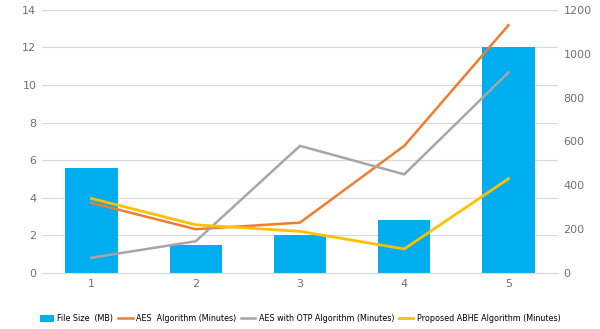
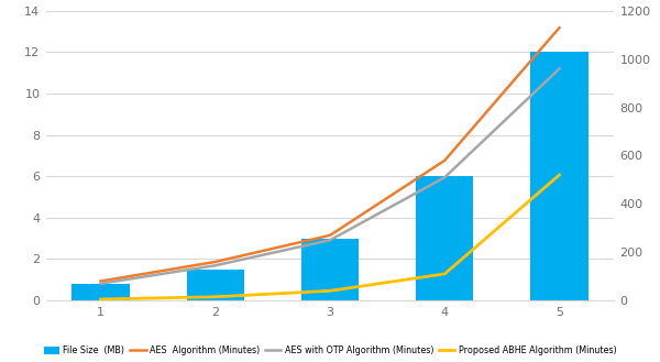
File Size (MB)/1: 5.6 -> 0.8
AES Algorithm (Minutes)/1: 320 -> 80
Proposed ABHE Algorithm (Minutes)/1: 340 -> 5
AES Algorithm (Minutes)/2: 200 -> 160
Proposed ABHE Algorithm (Minutes)/2: 220 -> 15
File Size (MB)/3: 2.0 -> 3.0
AES Algorithm (Minutes)/3: 230 -> 270
AES with OTP Algorithm (Minutes)/3: 580 -> 250
Proposed ABHE Algorithm (Minutes)/3: 190 -> 40
File Size (MB)/4: 2.8 -> 6.0
AES with OTP Algorithm (Minutes)/4: 450 -> 510
AES with OTP Algorithm (Minutes)/5: 915 -> 960
Proposed ABHE Algorithm (Minutes)/5: 430 -> 520
